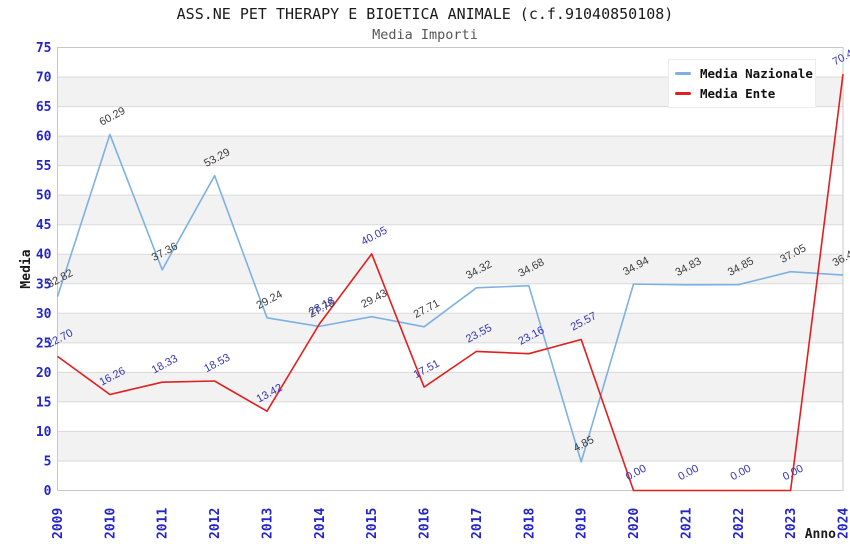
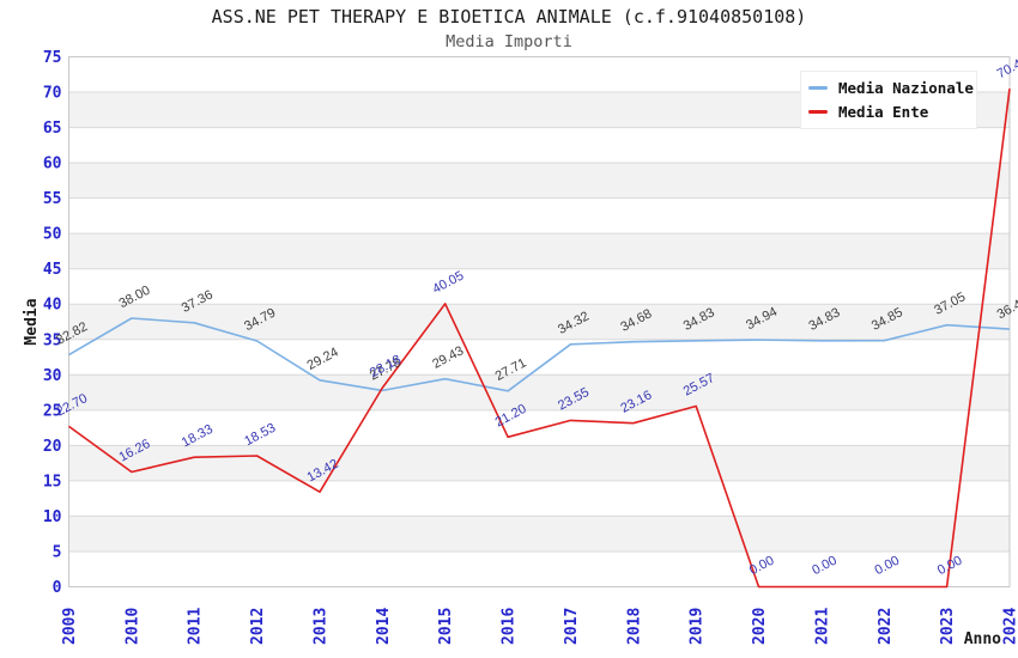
Media Nazionale/2010: 60.29 -> 38.00
Media Nazionale/2012: 53.29 -> 34.79
Media Ente/2016: 17.51 -> 21.20
Media Nazionale/2019: 4.85 -> 34.83
